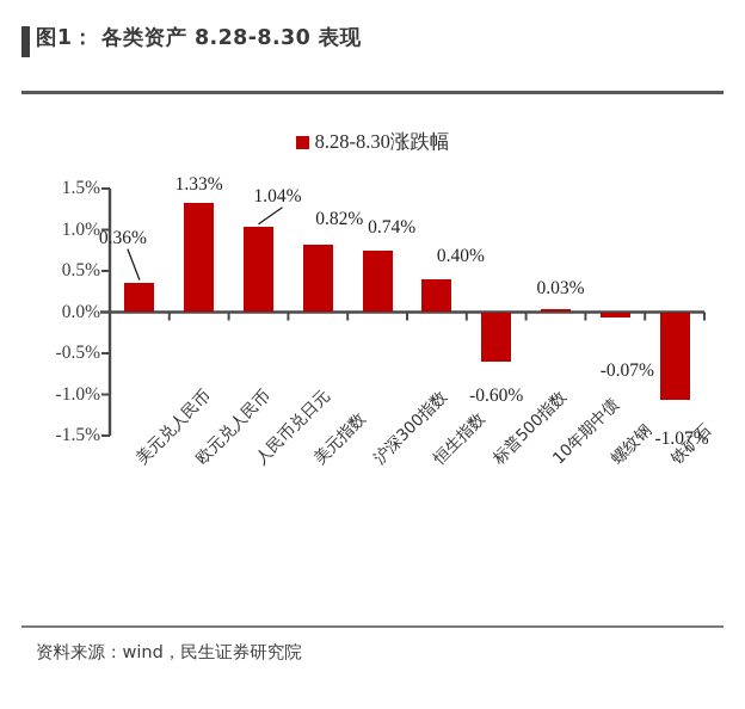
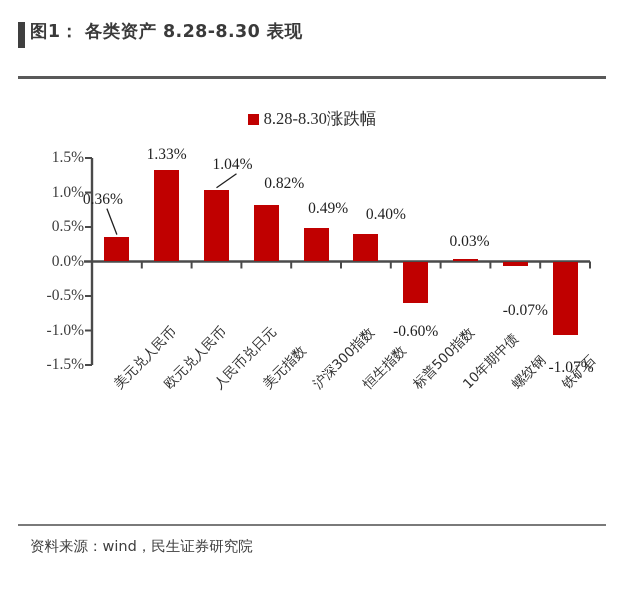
沪深300指数: 0.74% -> 0.49%
